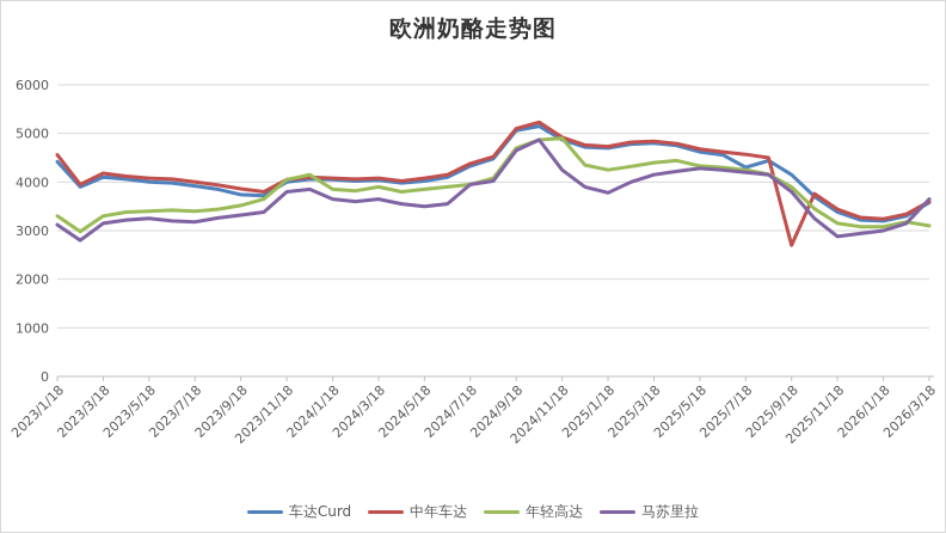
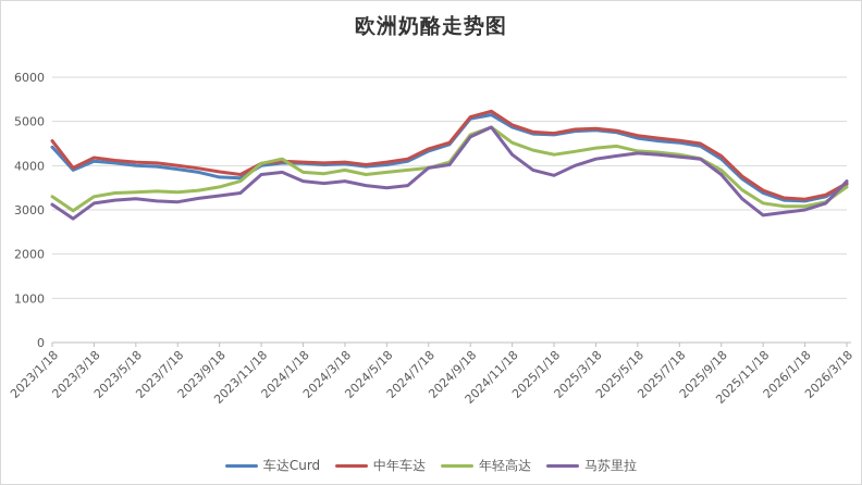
年轻高达/2024/11/18: 4900 -> 4500
车达Curd/2025/7/18: 4300 -> 4500
中年车达/2025/9/18: 2700 -> 4200
年轻高达/2026/3/18: 3100 -> 3500
